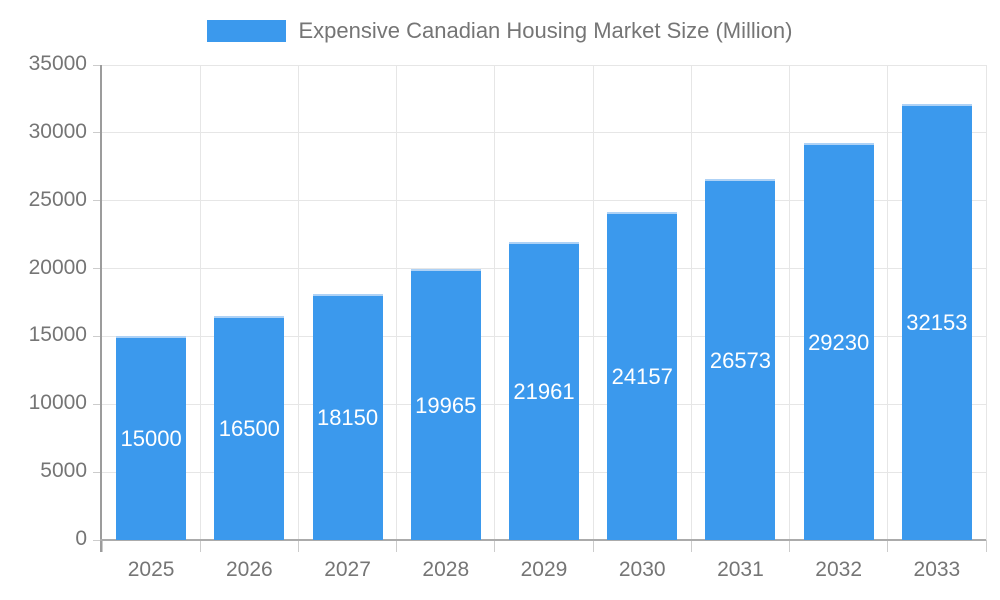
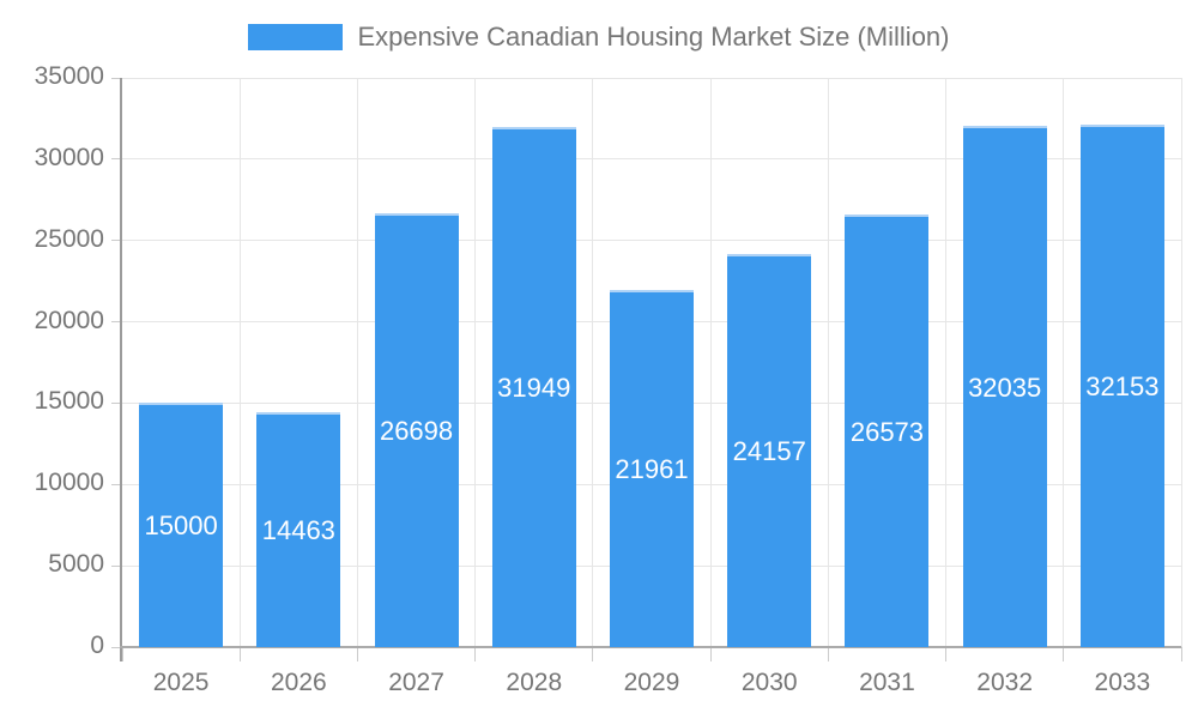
2026: 16500 -> 14463
2027: 18150 -> 26698
2028: 19965 -> 31949
2032: 29230 -> 32035
